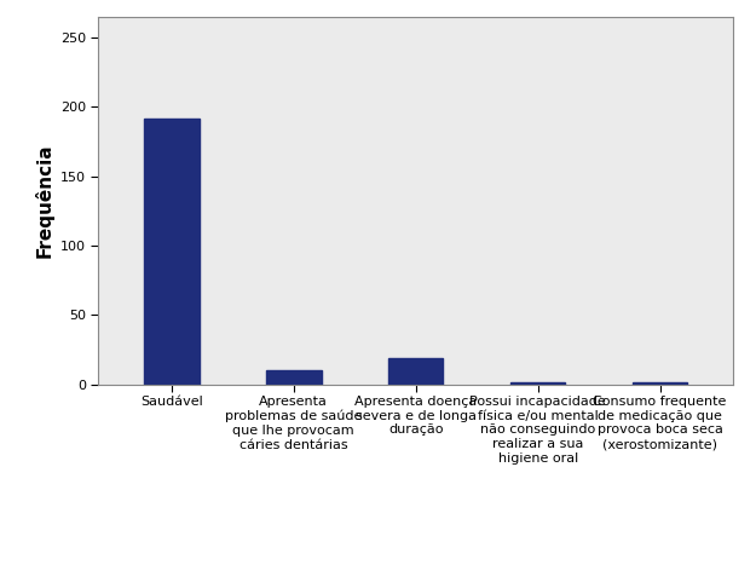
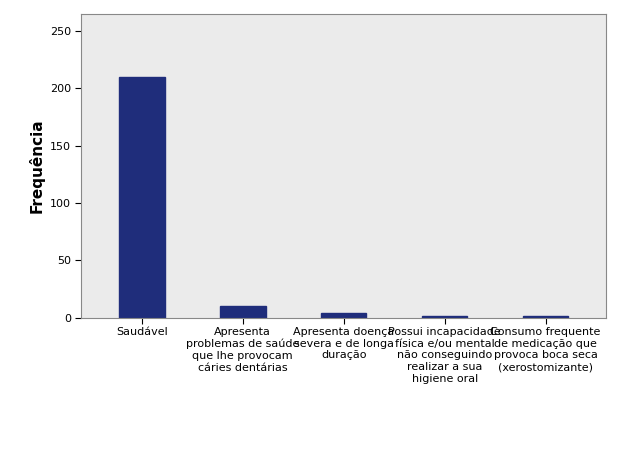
Saudável: 192 -> 210
Apresenta doença severa e de longa duração: 19 -> 4
